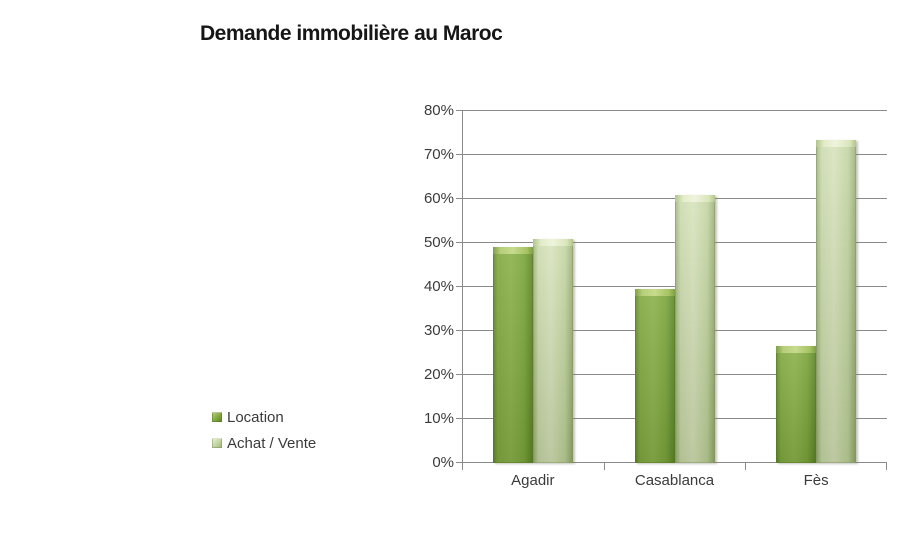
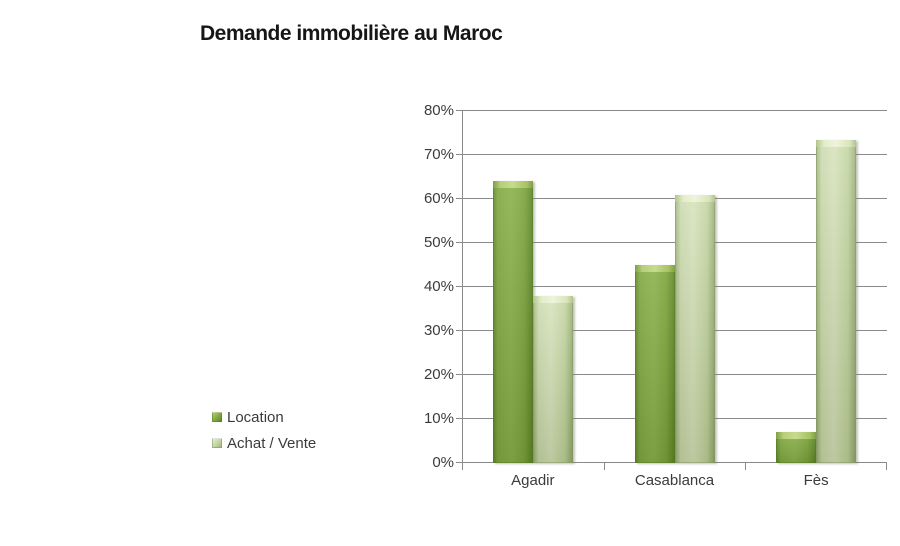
Location/Agadir: 49% -> 64%
Achat / Vente/Agadir: 51% -> 38%
Location/Casablanca: 40% -> 45%
Location/Fès: 26% -> 7%
